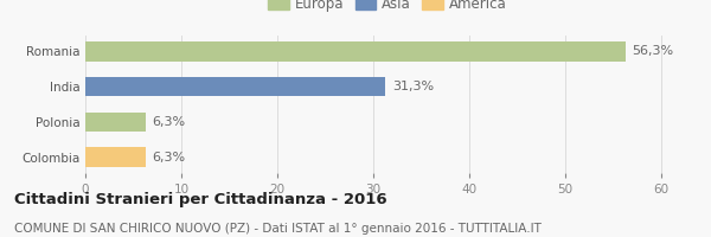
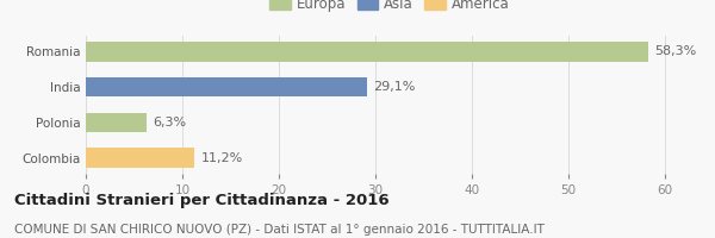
Romania: 56,3% -> 58,3%
India: 31,3% -> 29,1%
Colombia: 6,3% -> 11,2%
